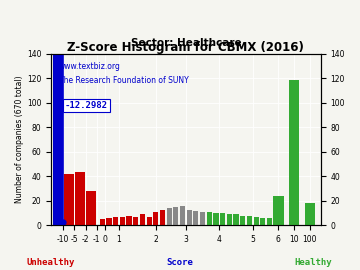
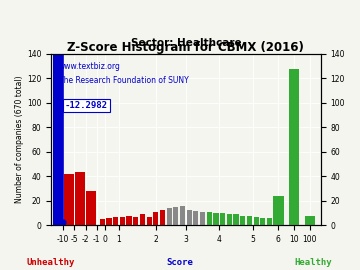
10: 119 -> 128
100: 18 -> 8
